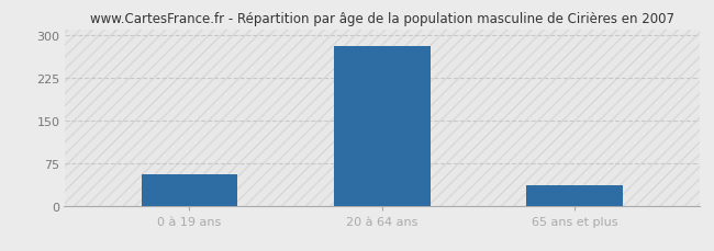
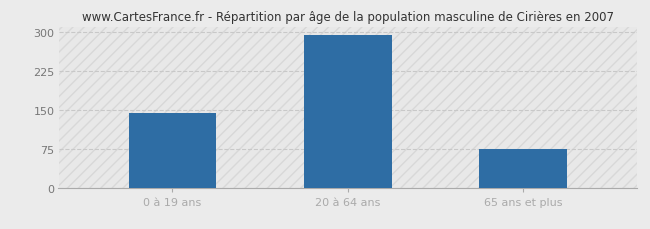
0 à 19 ans: 56 -> 143
20 à 64 ans: 280 -> 293
65 ans et plus: 36 -> 74
